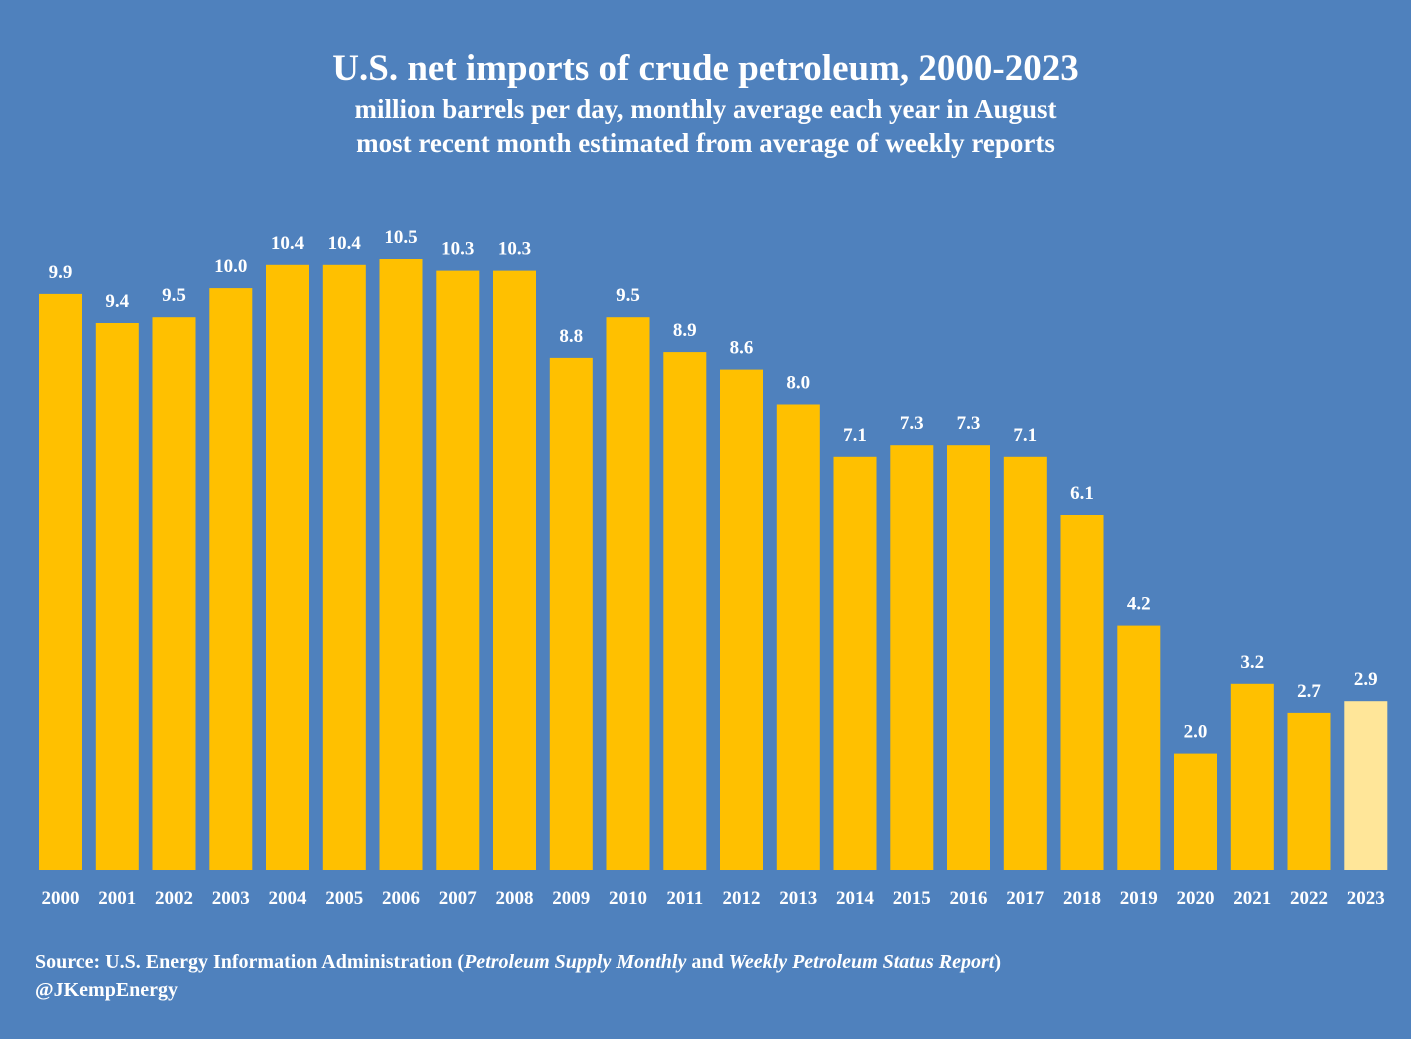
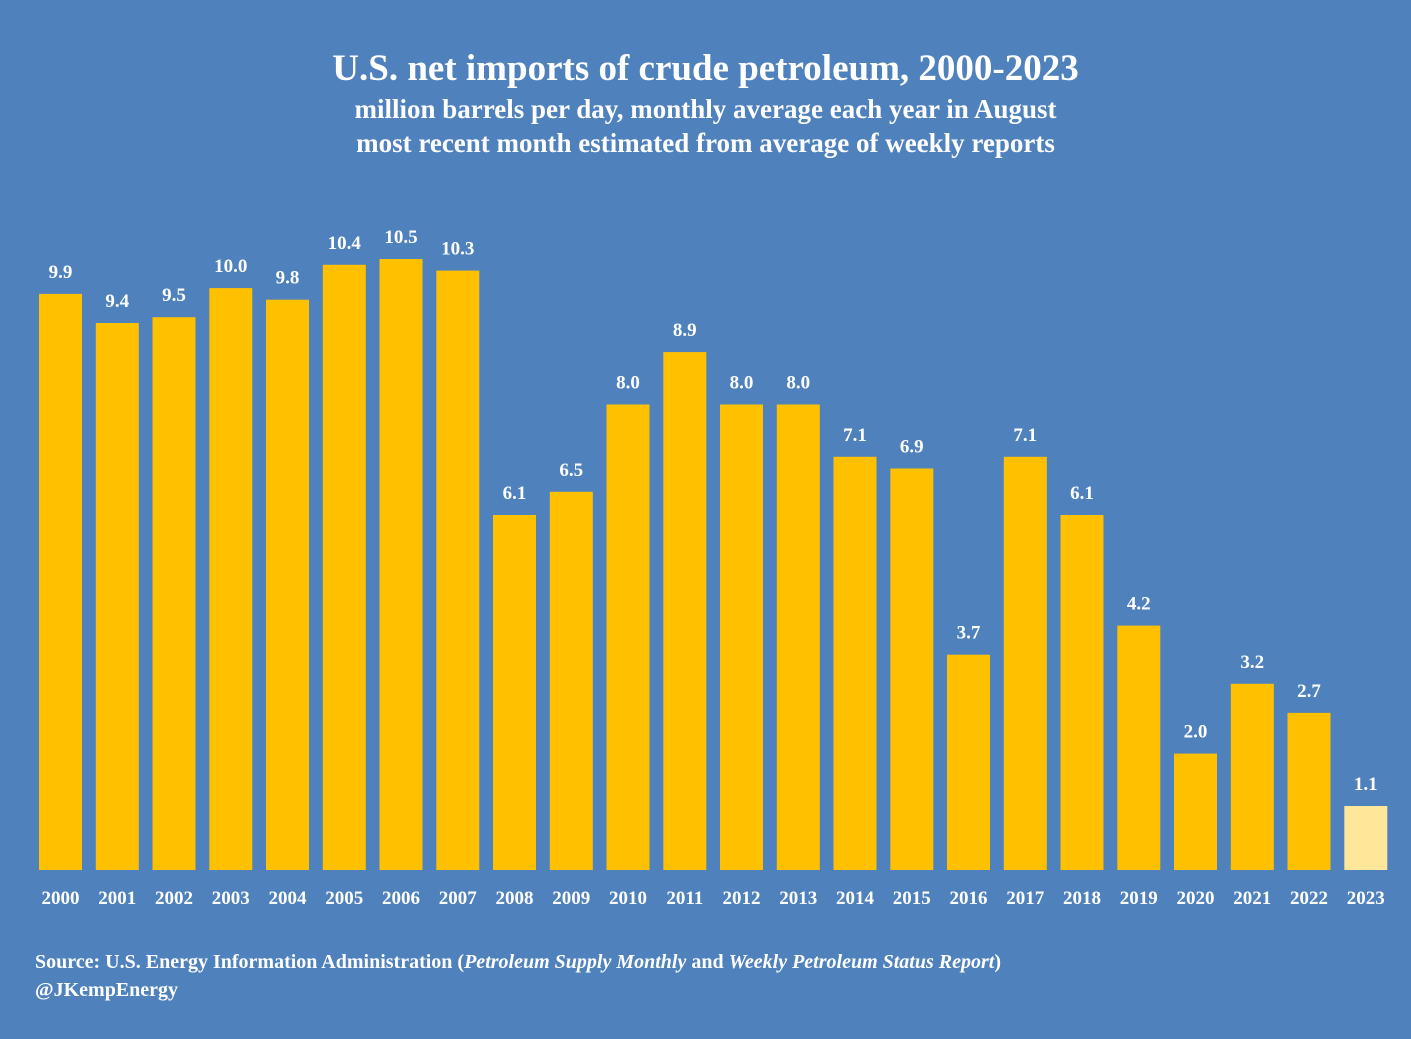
2004: 10.4 -> 9.8
2008: 10.3 -> 6.1
2009: 8.8 -> 6.5
2010: 9.5 -> 8.0
2012: 8.6 -> 8.0
2015: 7.3 -> 6.9
2016: 7.3 -> 3.7
2023: 2.9 -> 1.1
